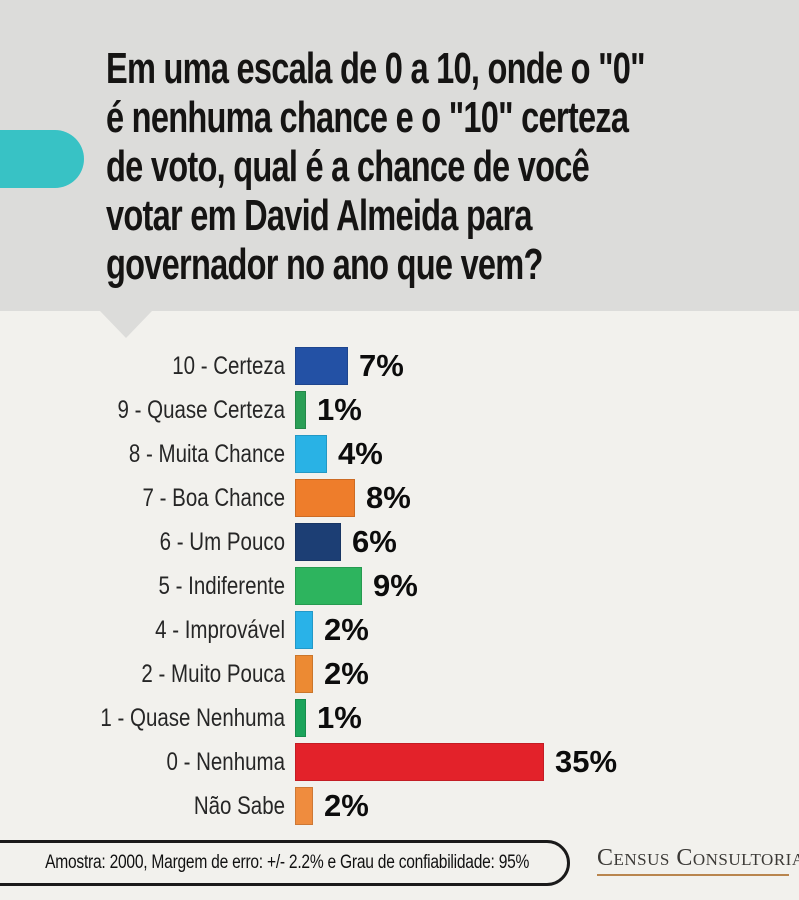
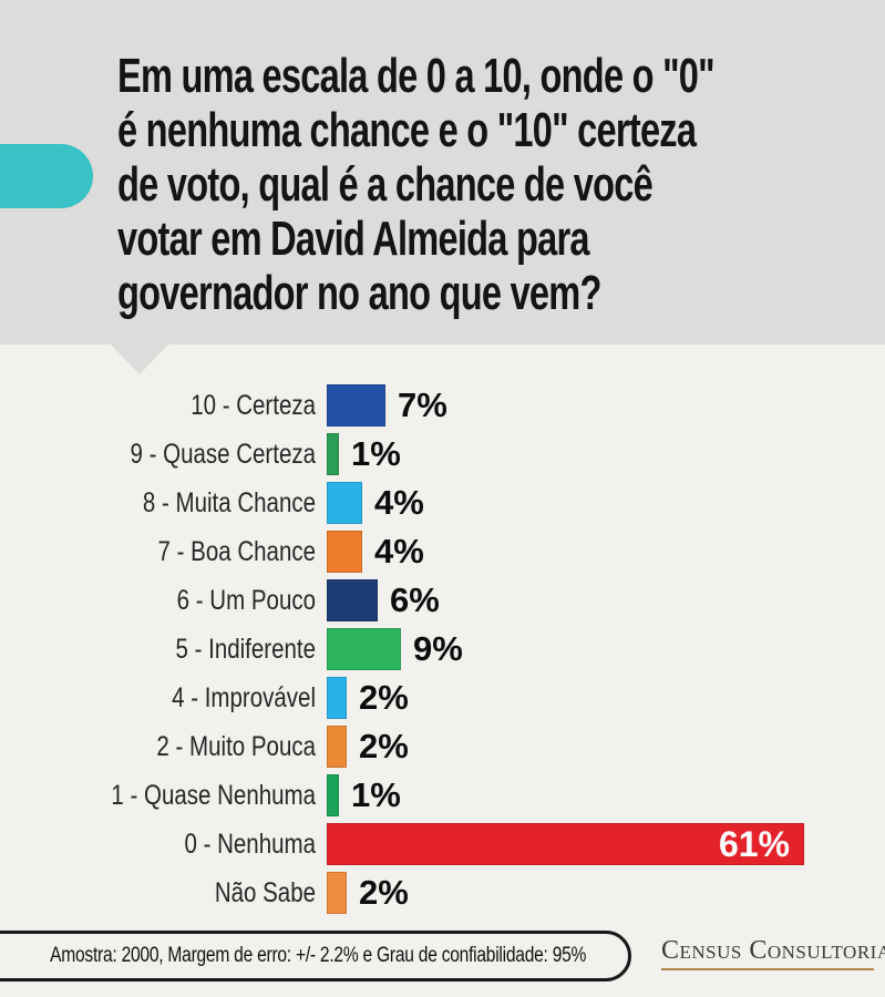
7 - Boa Chance: 8% -> 4%
0 - Nenhuma: 35% -> 61%
